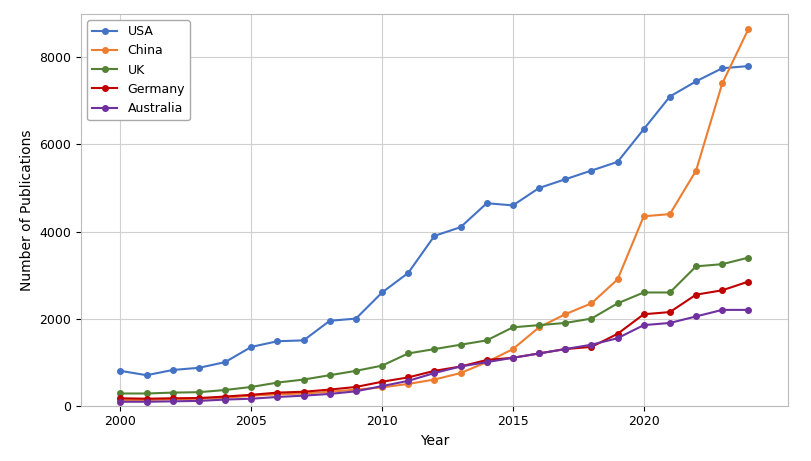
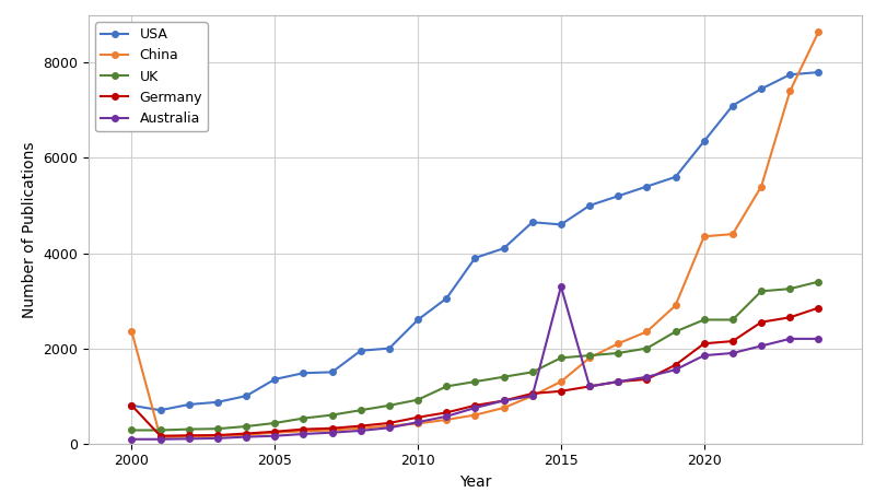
China/2000: 130 -> 2350
Germany/2000: 170 -> 800
Australia/2015: 1100 -> 3300
